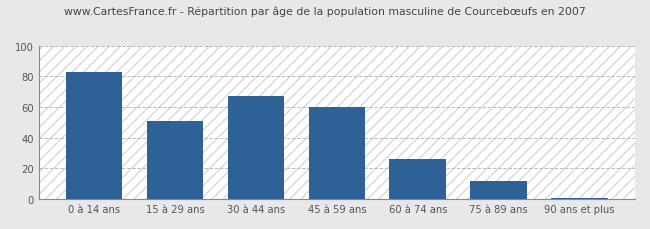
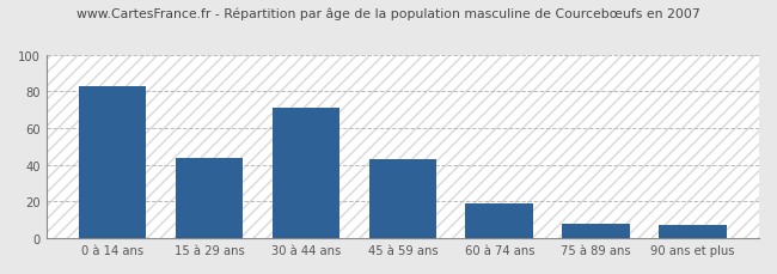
15 à 29 ans: 51 -> 44
30 à 44 ans: 67 -> 71
45 à 59 ans: 60 -> 43
60 à 74 ans: 26 -> 19
75 à 89 ans: 12 -> 8
90 ans et plus: 1 -> 7
